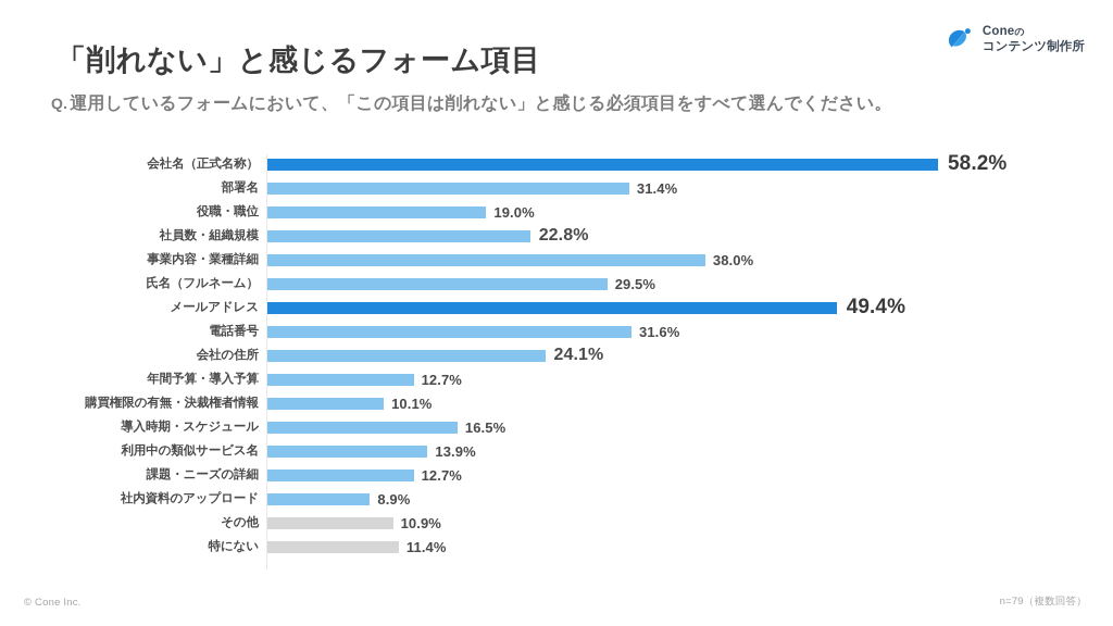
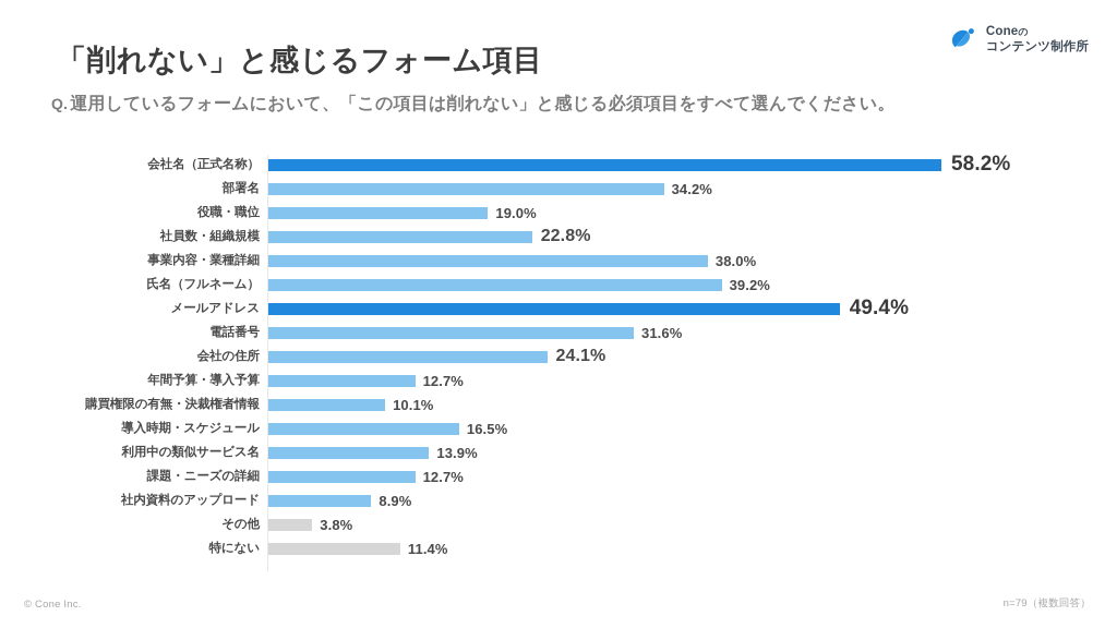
部署名: 31.4% -> 34.2%
氏名（フルネーム）: 29.5% -> 39.2%
その他: 10.9% -> 3.8%
